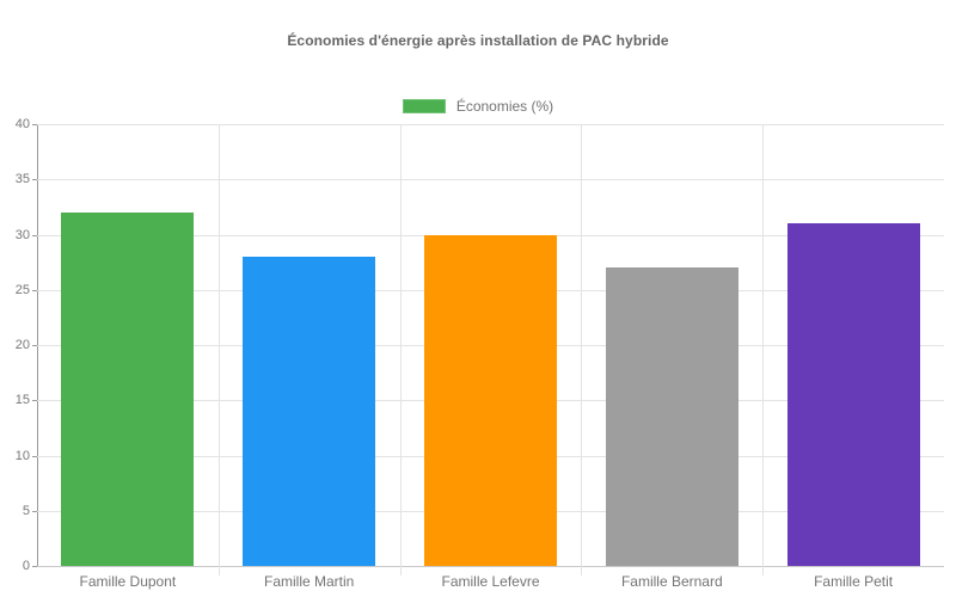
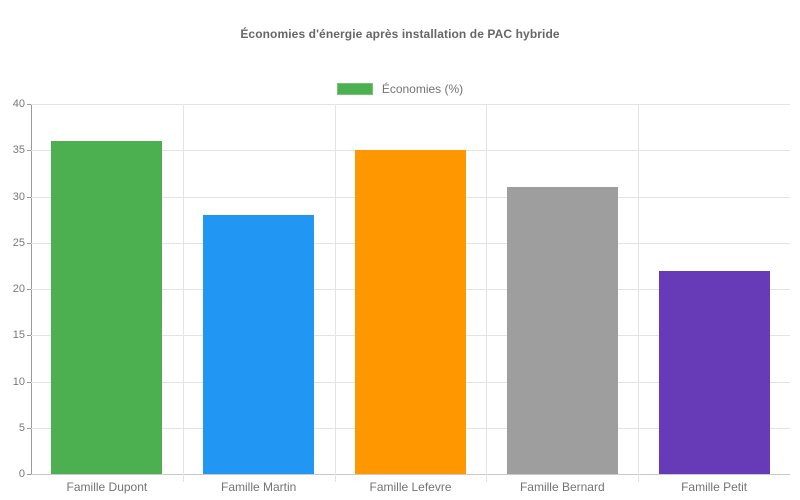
Famille Dupont: 32 -> 36
Famille Lefevre: 30 -> 35
Famille Bernard: 27 -> 31
Famille Petit: 31 -> 22
